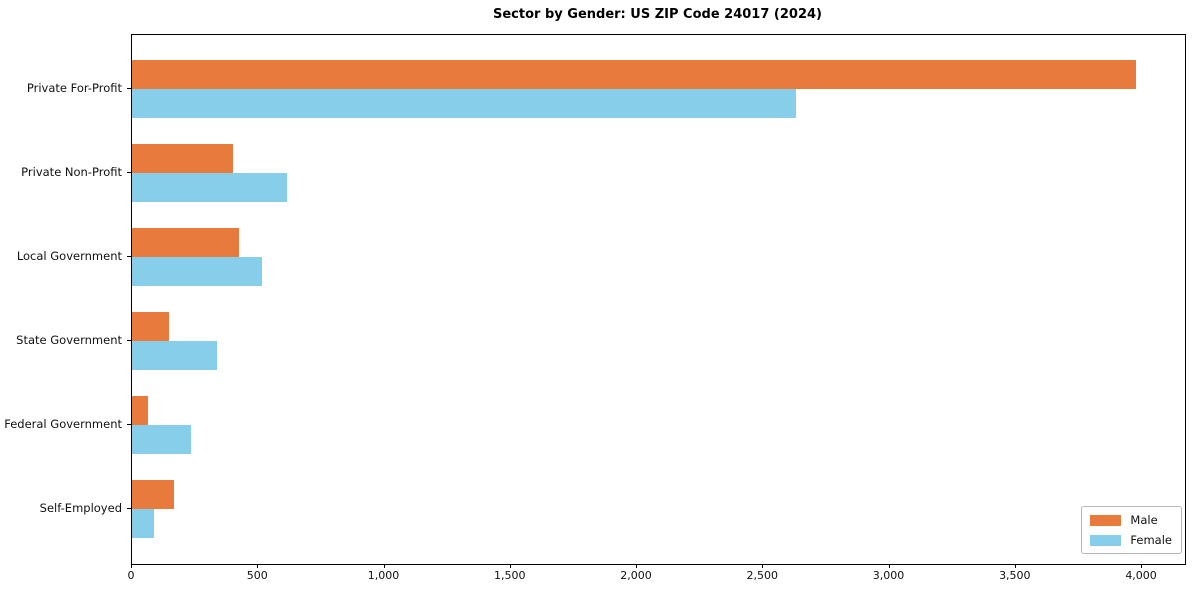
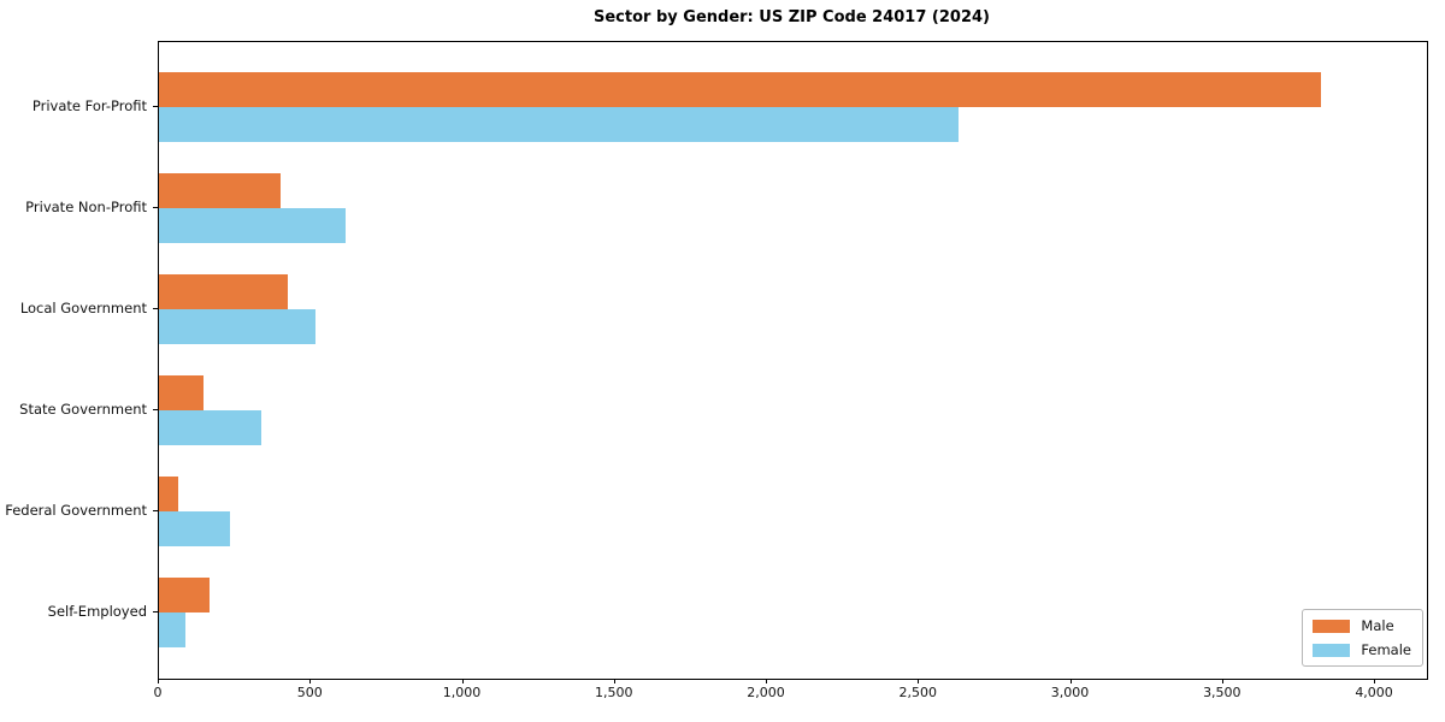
Male/Private For-Profit: 3980 -> 3820
